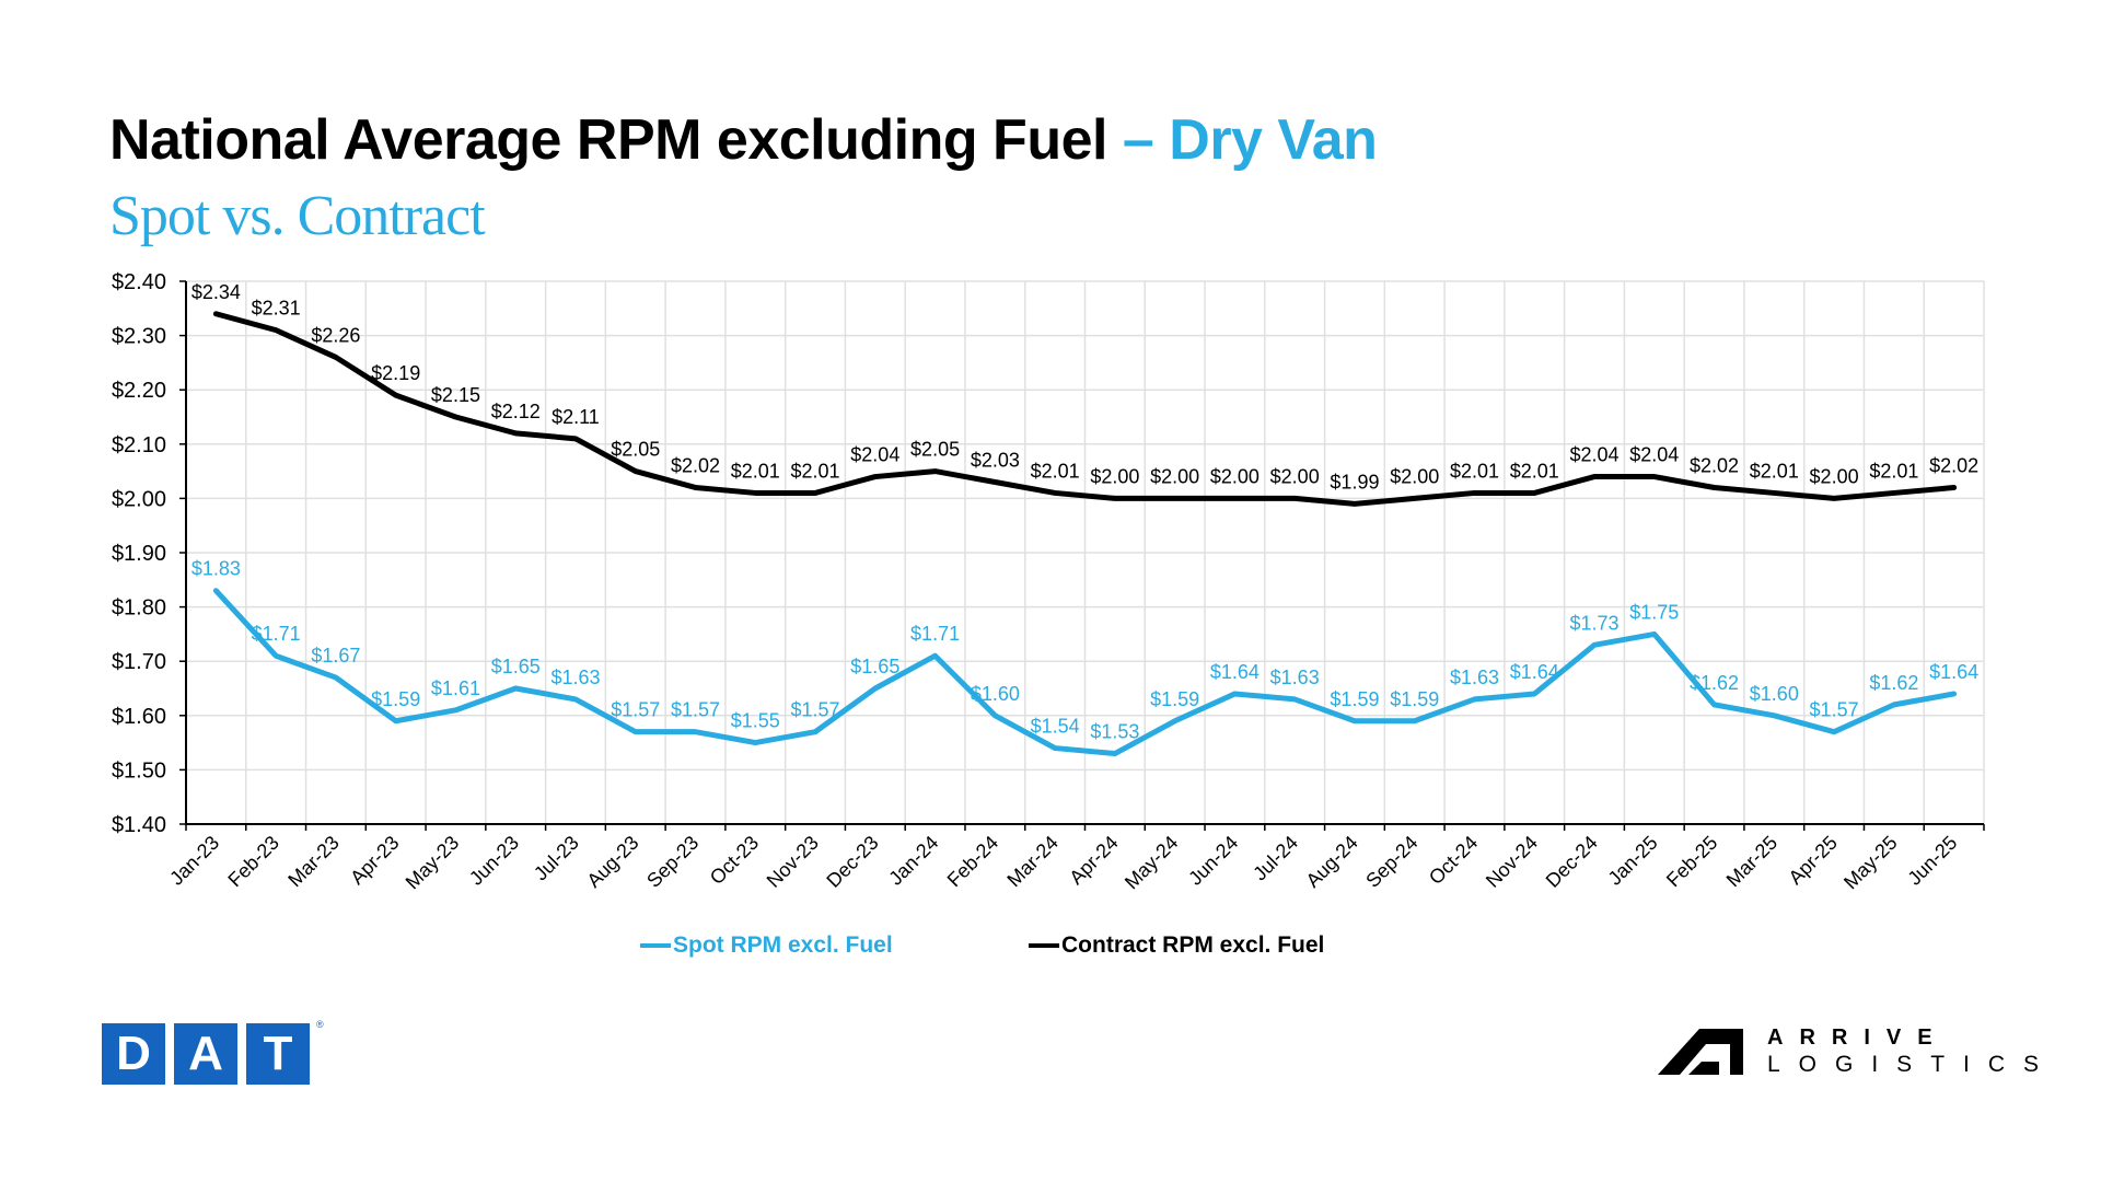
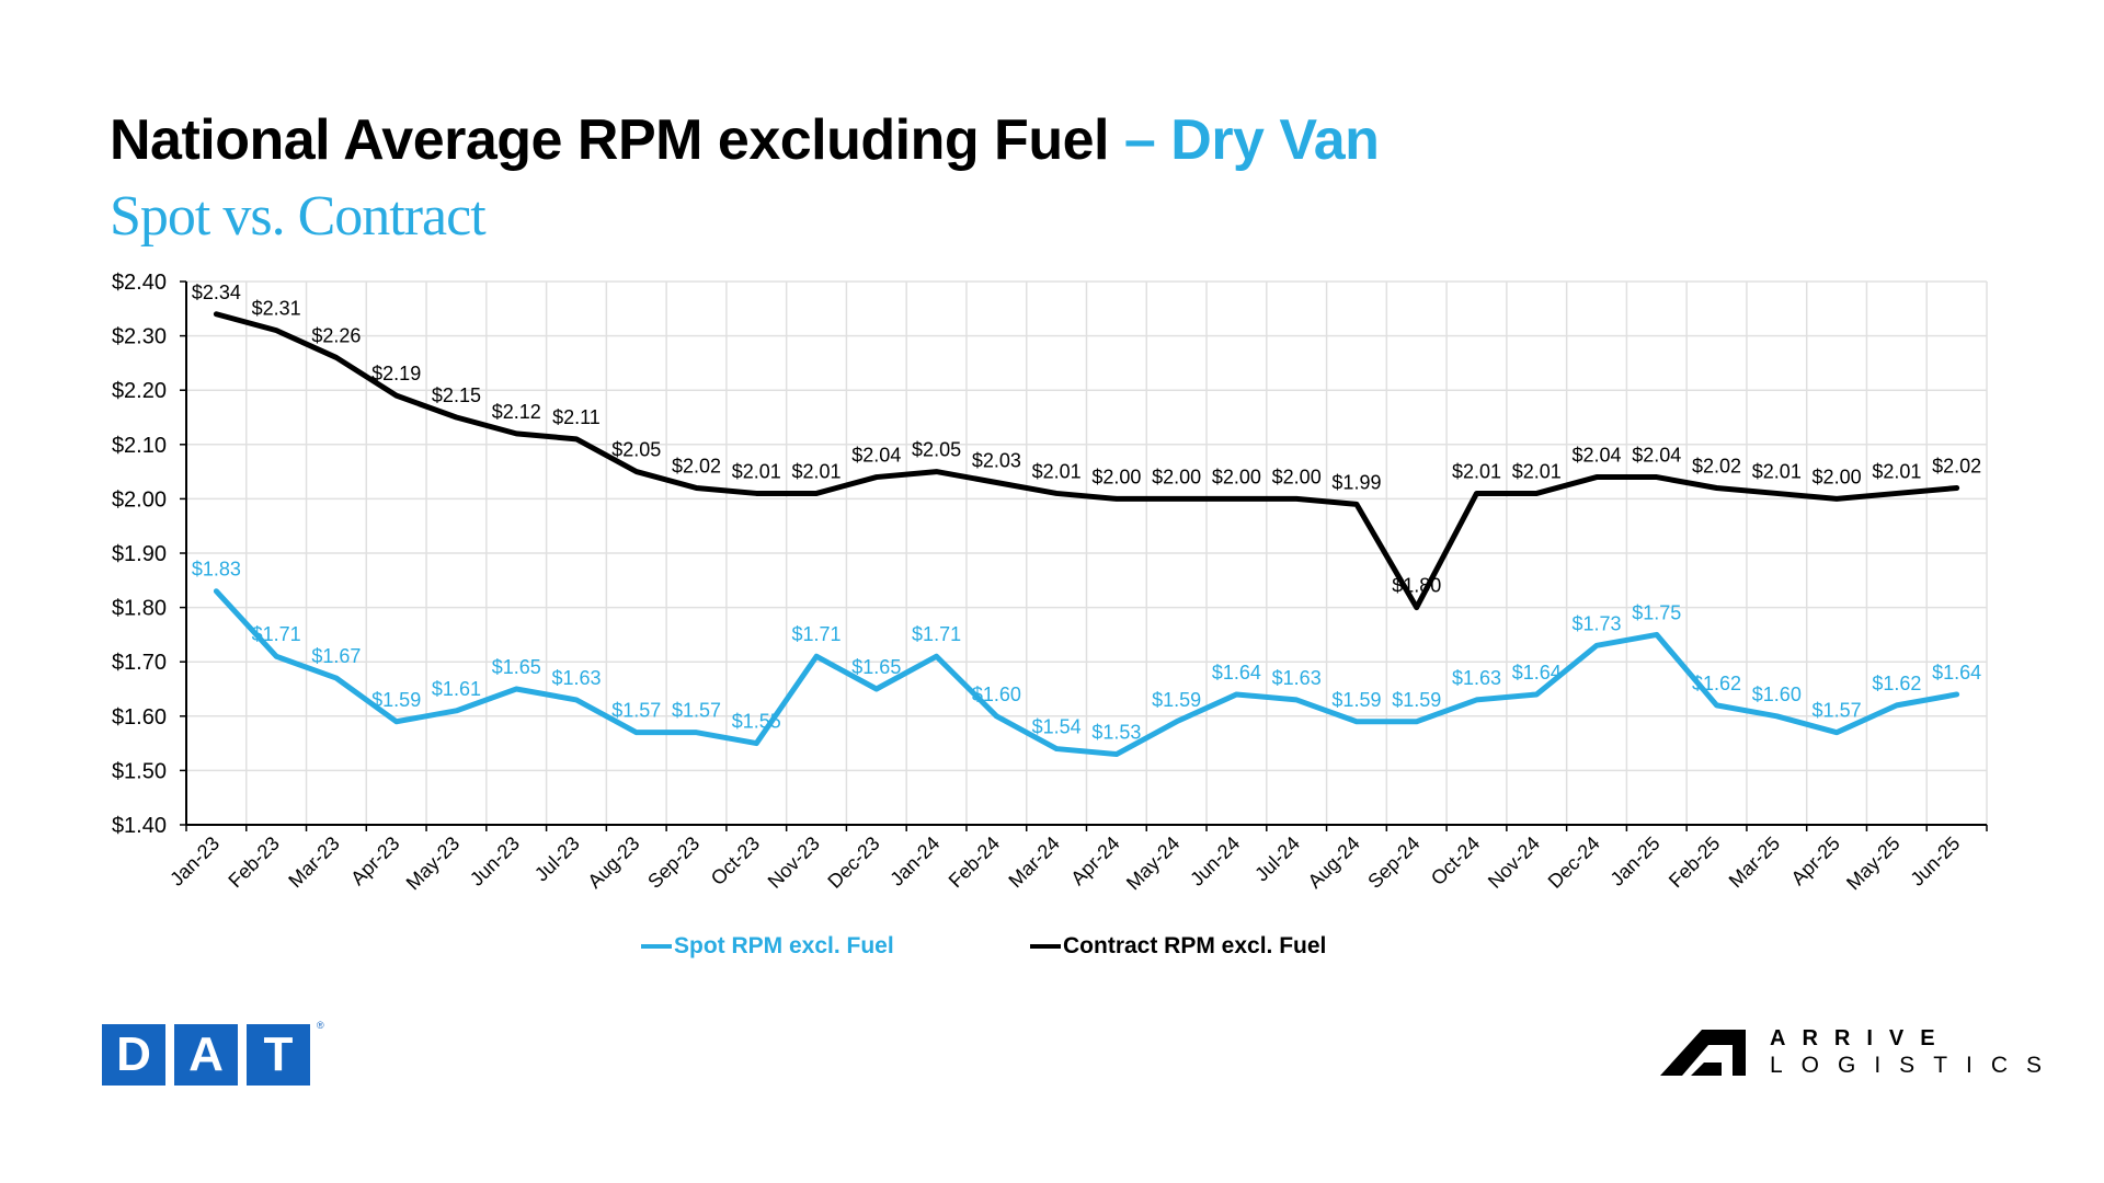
Spot RPM excl. Fuel/Nov-23: $1.57 -> $1.71
Contract RPM excl. Fuel/Sep-24: $2.00 -> $1.80
